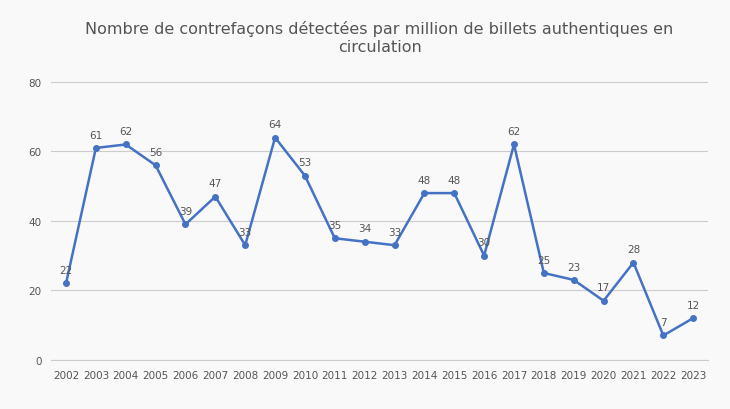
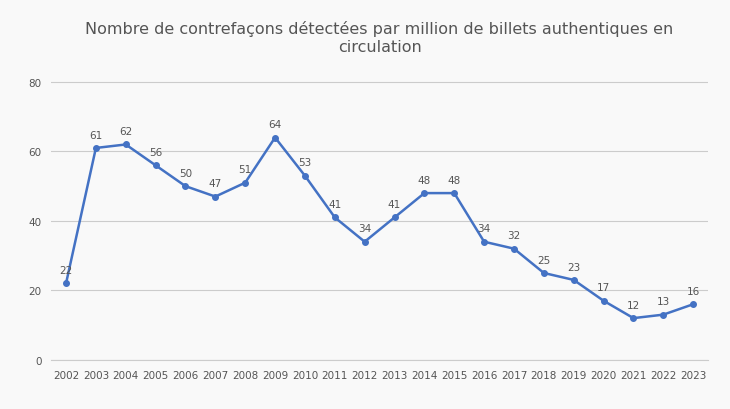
2006: 39 -> 50
2008: 33 -> 51
2011: 35 -> 41
2013: 33 -> 41
2016: 30 -> 34
2017: 62 -> 32
2021: 28 -> 12
2022: 7 -> 13
2023: 12 -> 16
